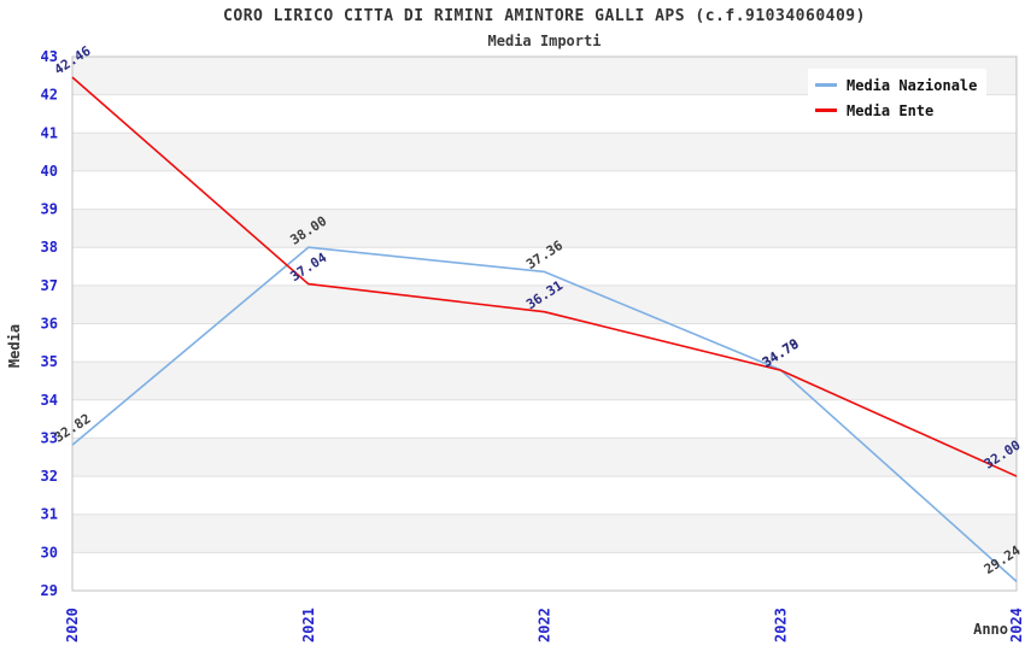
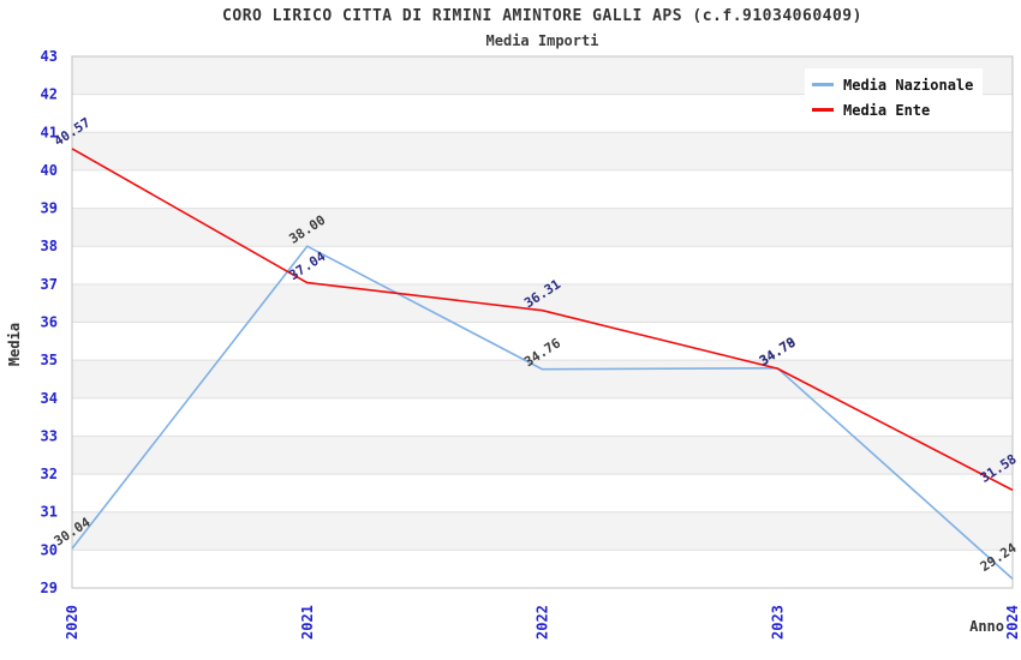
Media Nazionale/2020: 32.82 -> 30.04
Media Ente/2020: 42.46 -> 40.57
Media Nazionale/2022: 37.36 -> 34.76
Media Ente/2024: 32.00 -> 31.58
